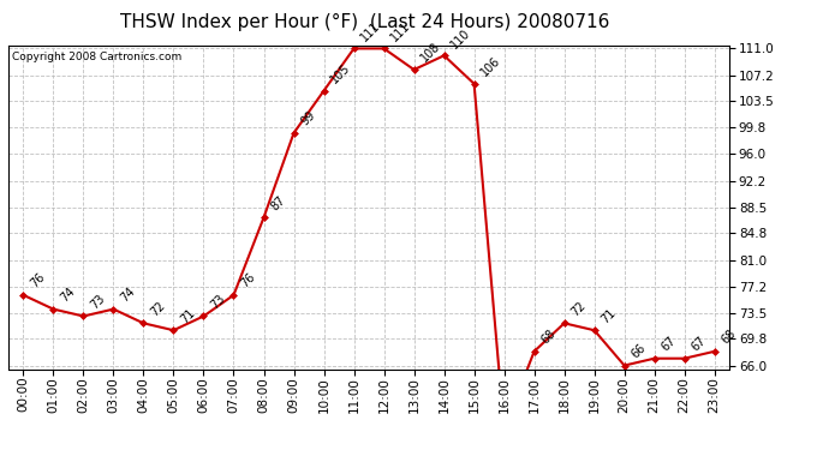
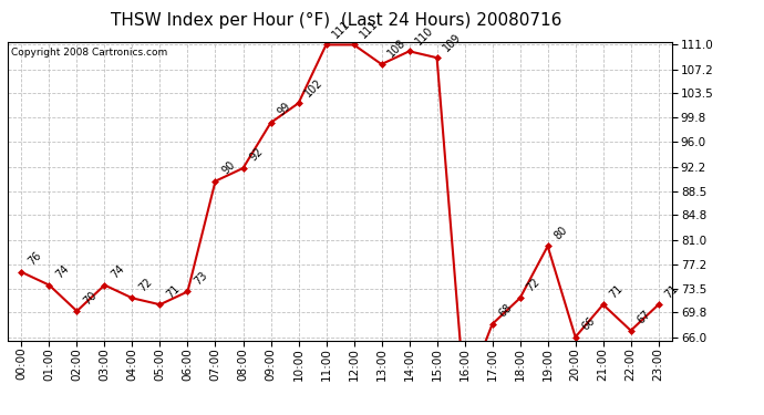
02:00: 73 -> 70
07:00: 76 -> 90
08:00: 87 -> 92
10:00: 105 -> 102
15:00: 106 -> 109
19:00: 71 -> 80
21:00: 67 -> 71
23:00: 68 -> 71
